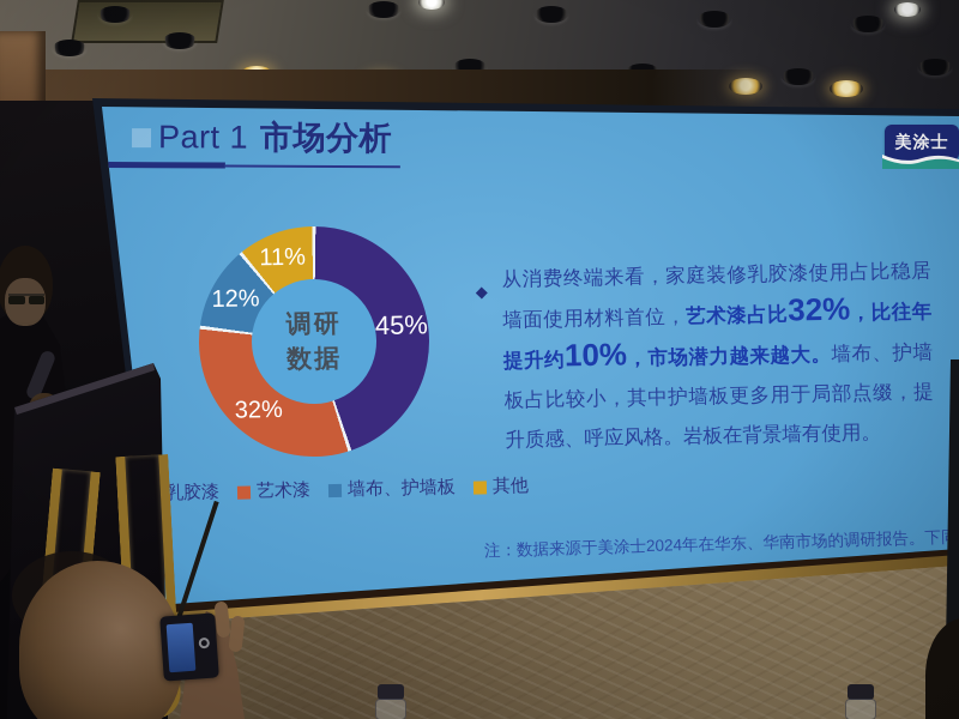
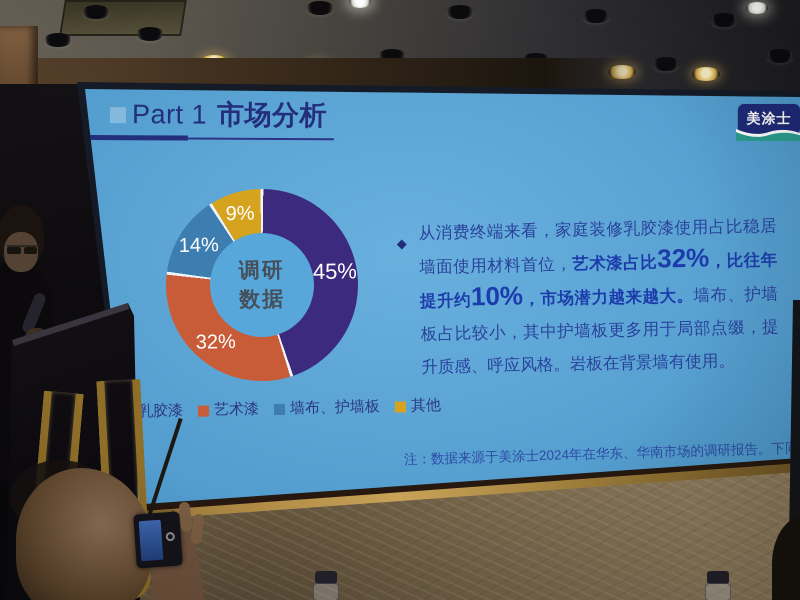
墙布、护墙板: 12% -> 14%
其他: 11% -> 9%
